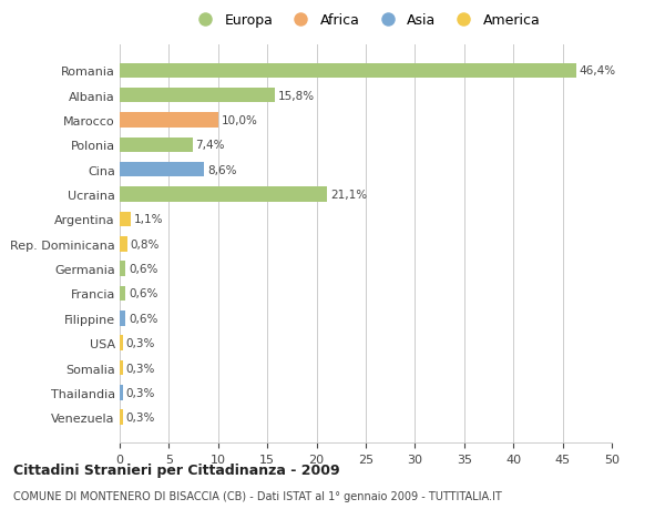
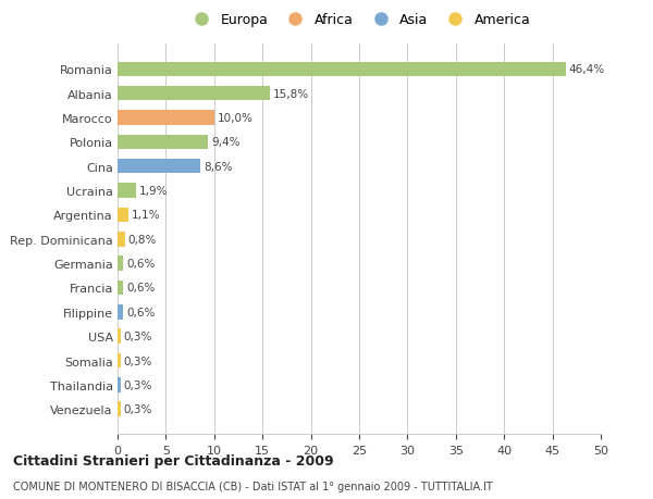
Polonia: 7,4% -> 9,4%
Ucraina: 21,1% -> 1,9%
